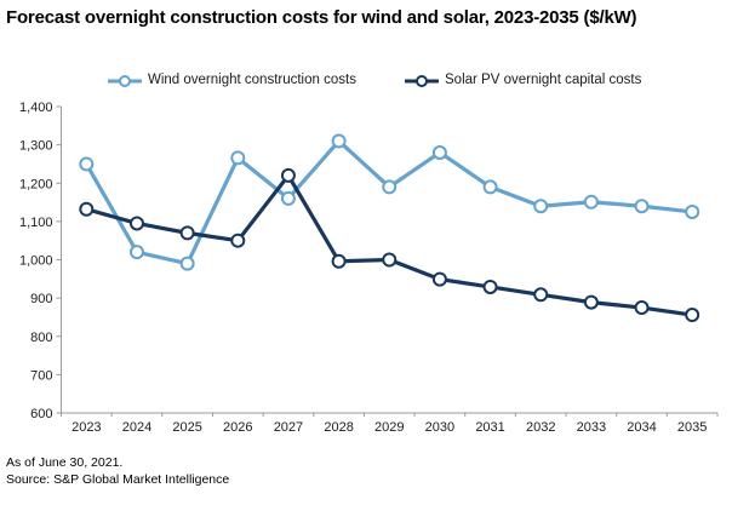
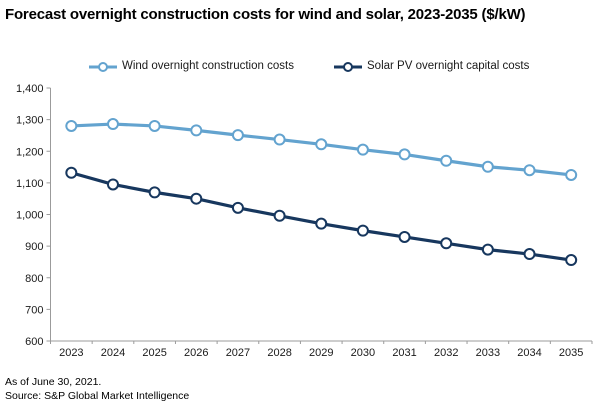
Wind overnight construction costs/2023: 1250 -> 1280
Wind overnight construction costs/2024: 1020 -> 1290
Wind overnight construction costs/2025: 990 -> 1280
Wind overnight construction costs/2027: 1160 -> 1250
Solar PV overnight capital costs/2027: 1220 -> 1020
Wind overnight construction costs/2028: 1310 -> 1240
Wind overnight construction costs/2029: 1190 -> 1220
Solar PV overnight capital costs/2029: 1000 -> 970
Wind overnight construction costs/2030: 1280 -> 1200
Wind overnight construction costs/2032: 1140 -> 1170
